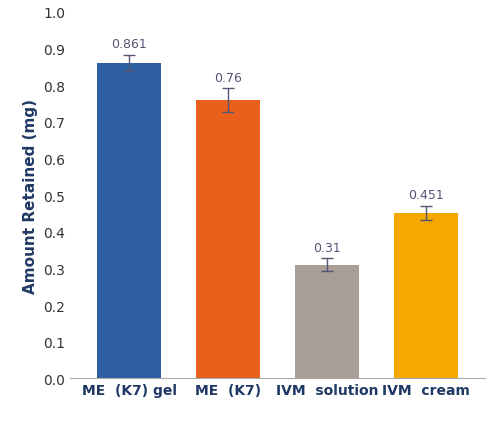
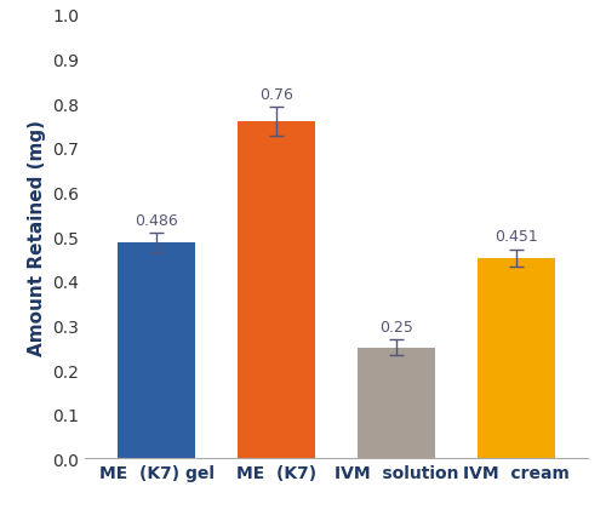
ME (K7) gel: 0.861 -> 0.486
IVM solution: 0.31 -> 0.25
